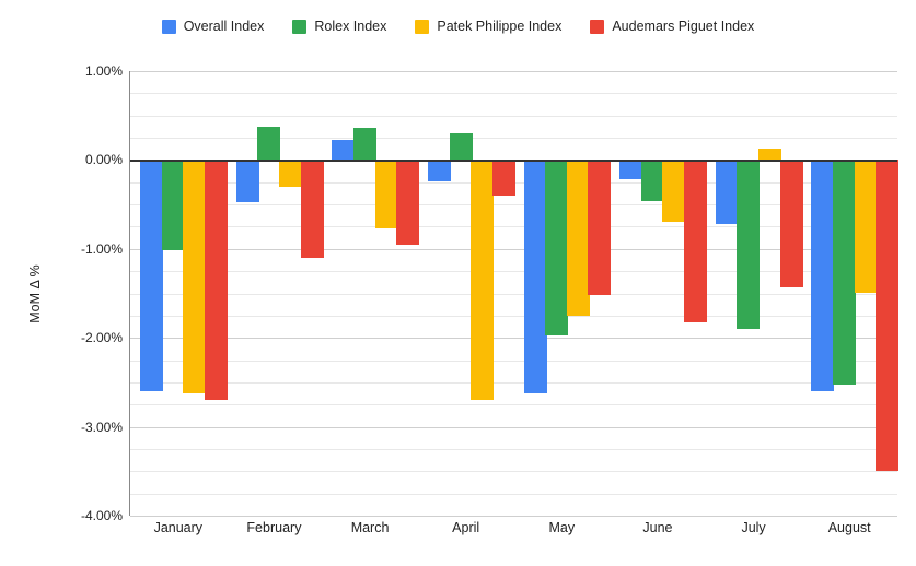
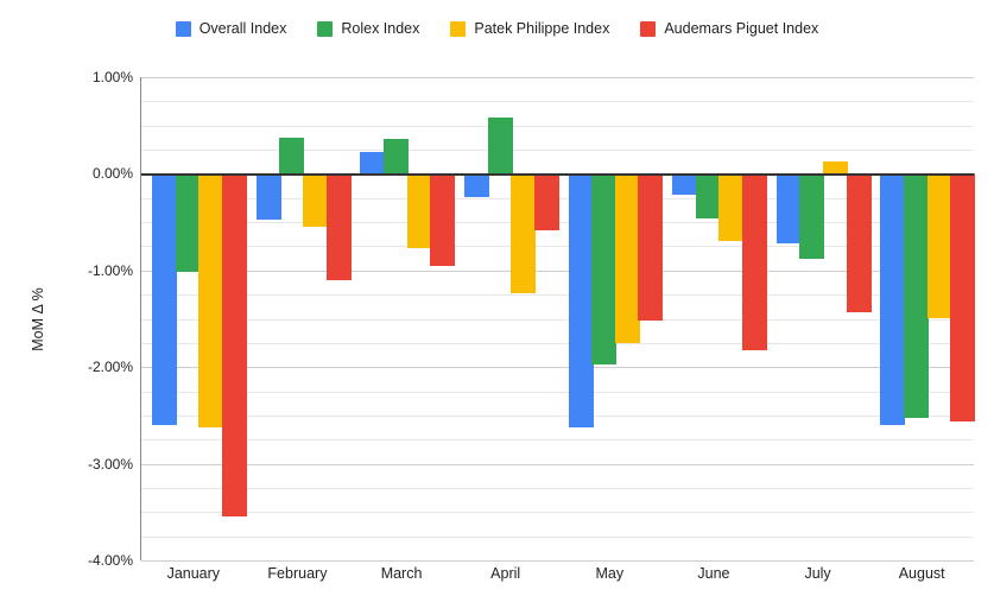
Audemars Piguet Index/January: -2.7% -> -3.5%
Patek Philippe Index/February: -0.3% -> -0.6%
Rolex Index/April: 0.3% -> 0.6%
Patek Philippe Index/April: -2.7% -> -1.2%
Audemars Piguet Index/April: -0.4% -> -0.6%
Rolex Index/July: -1.9% -> -0.9%
Audemars Piguet Index/August: -3.5% -> -2.6%
